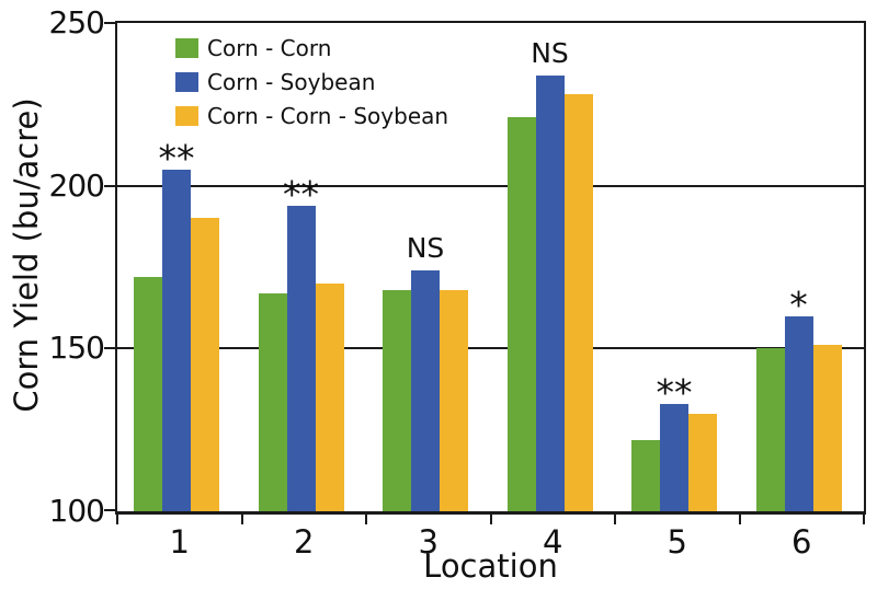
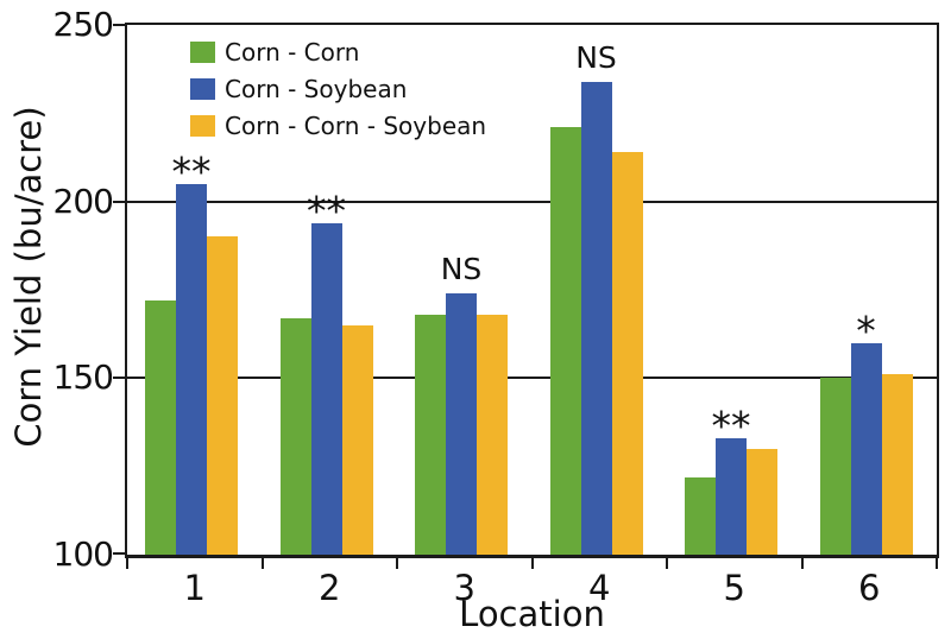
Corn - Corn - Soybean/2: 170 -> 165
Corn - Corn - Soybean/4: 228 -> 214
